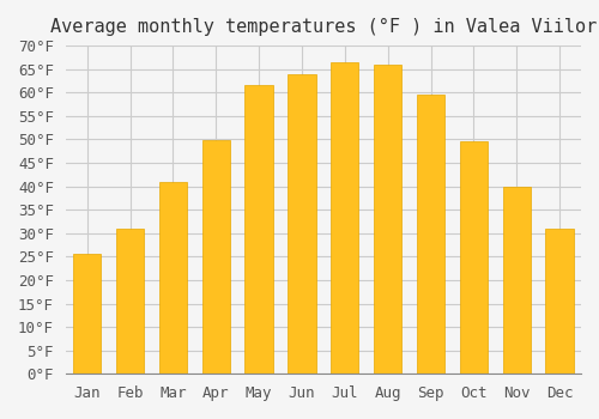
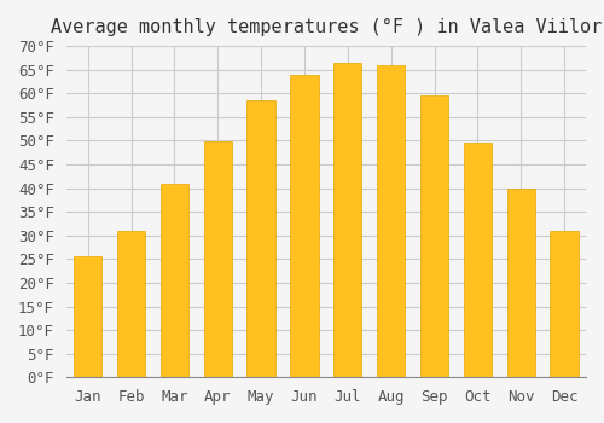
May: 61.5°F -> 58.5°F
